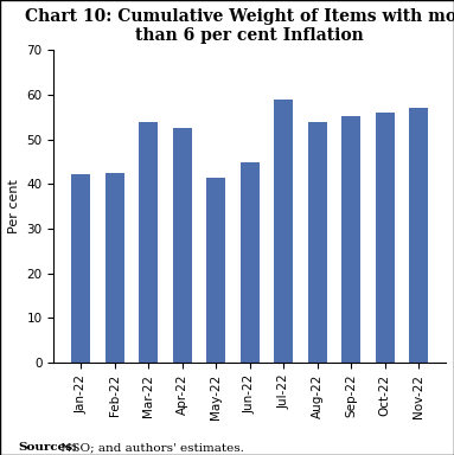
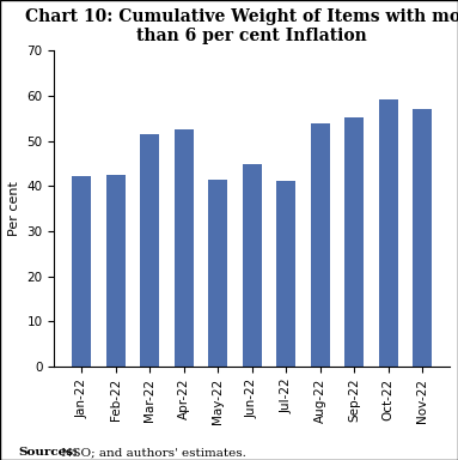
Mar-22: 54.0 -> 51.5
Jul-22: 59.0 -> 41.3
Oct-22: 56.0 -> 59.2
